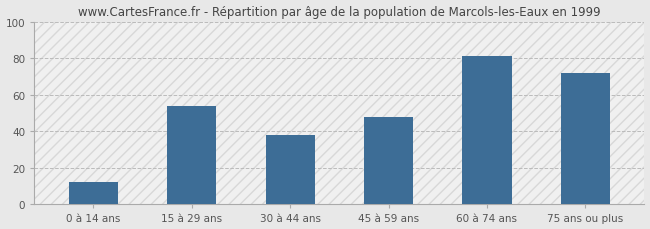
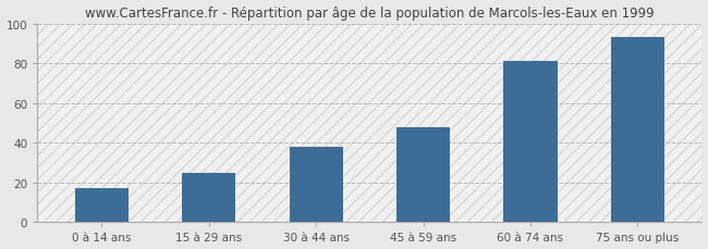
0 à 14 ans: 12 -> 17
15 à 29 ans: 54 -> 25
75 ans ou plus: 72 -> 93
